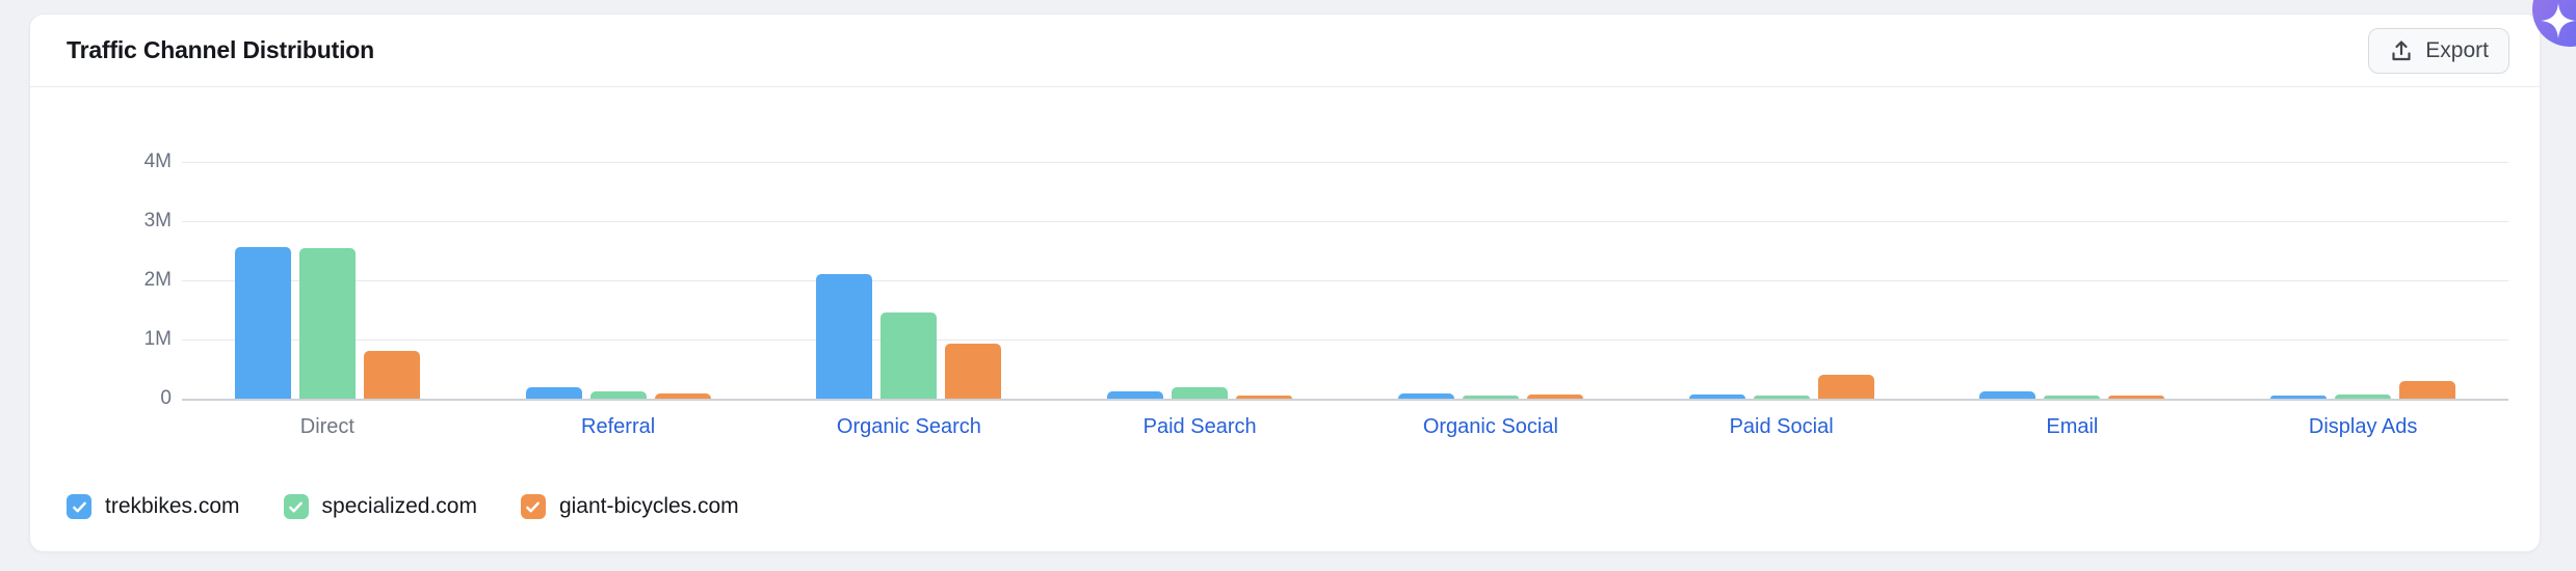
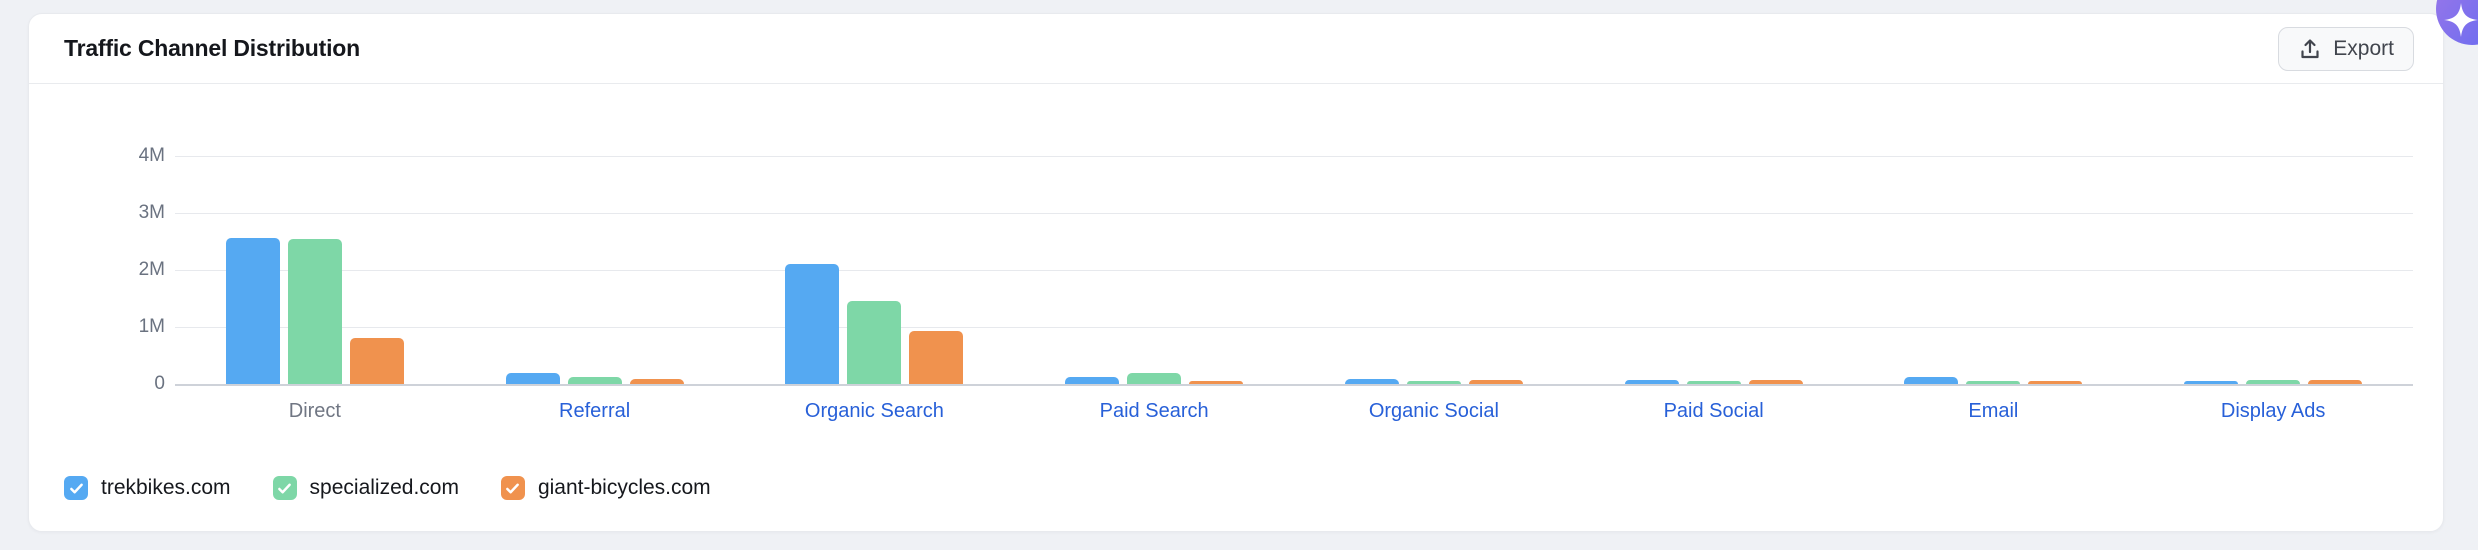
giant-bicycles.com/Paid Social: 0.4M -> 0.1M
giant-bicycles.com/Display Ads: 0.3M -> 0.1M
